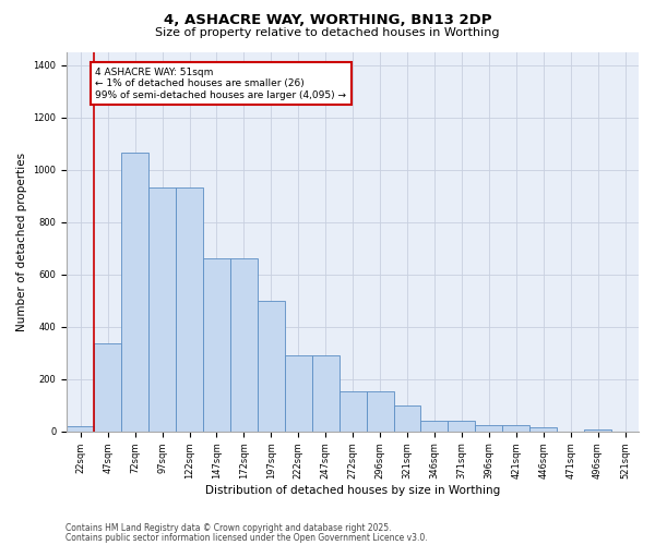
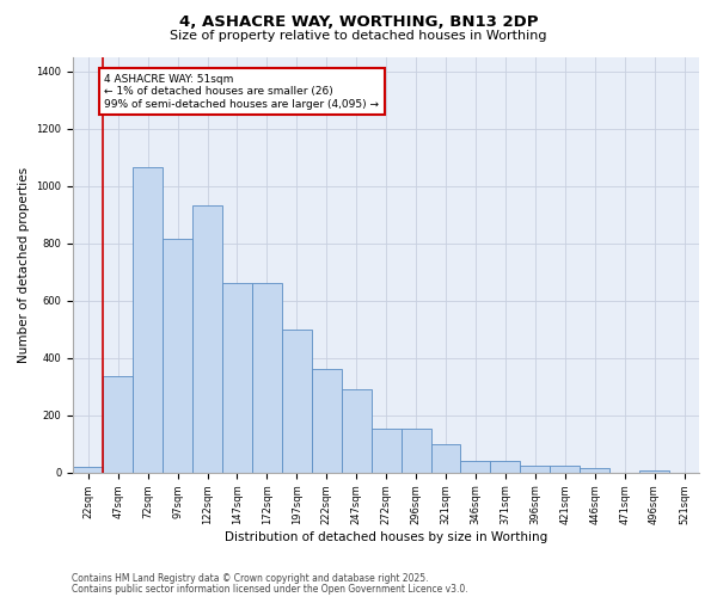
97sqm: 930 -> 815
222sqm: 290 -> 360
